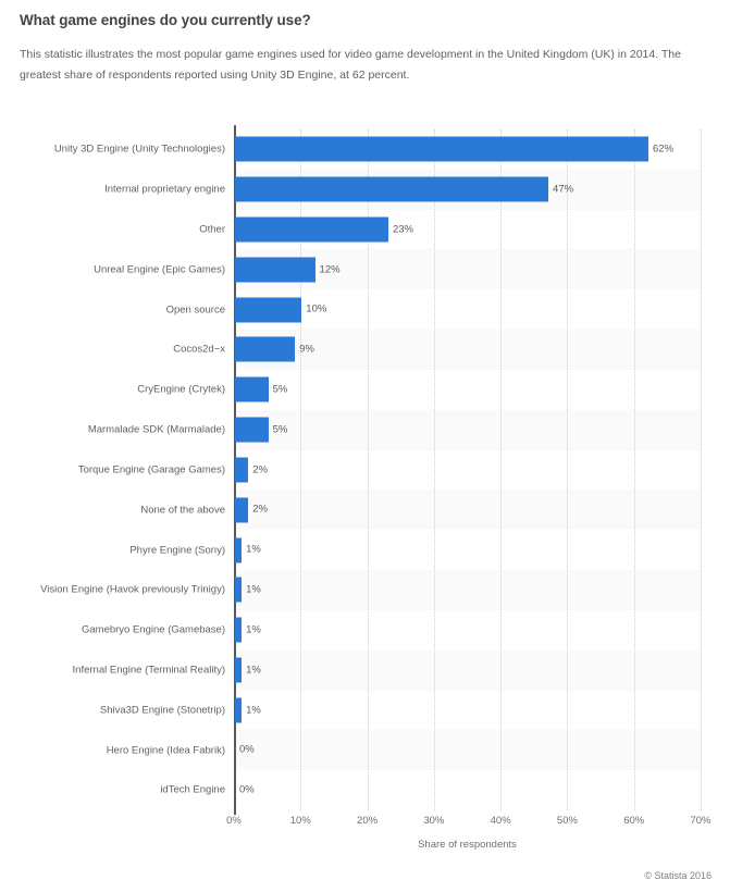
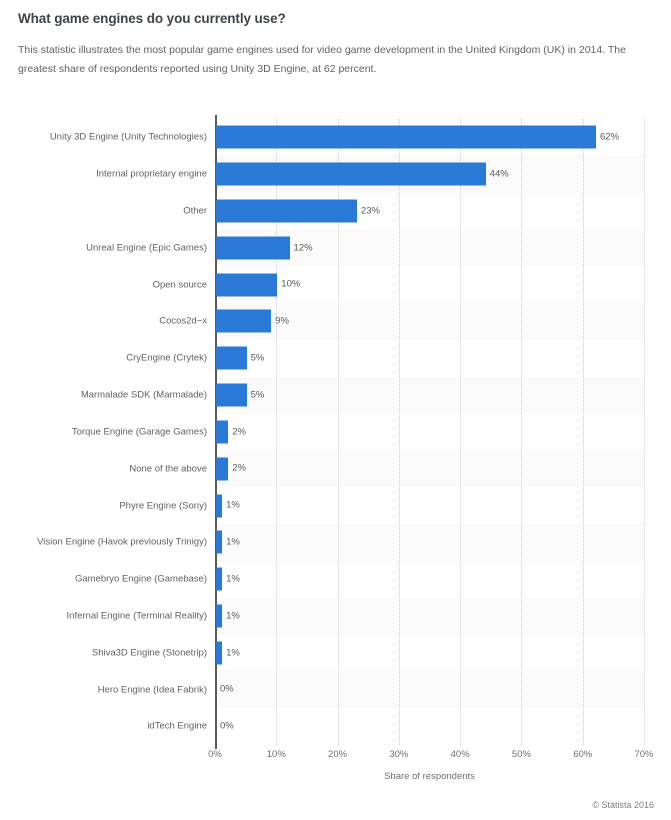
Internal proprietary engine: 47% -> 44%
